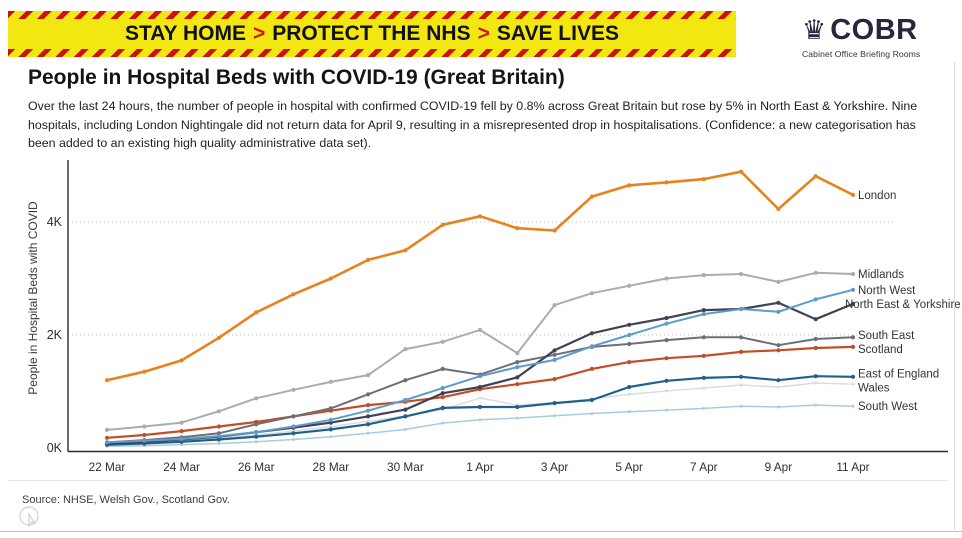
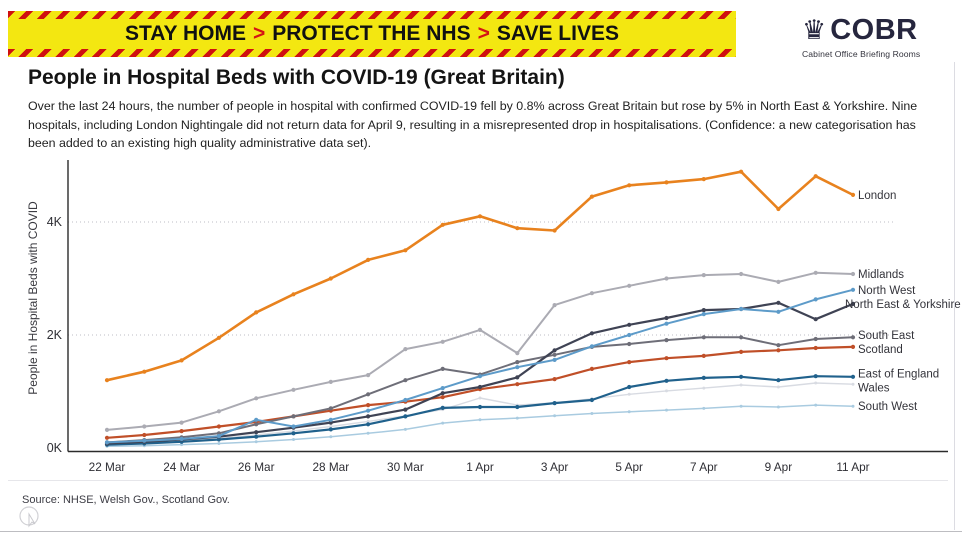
North West/26 Mar: 0.3K -> 0.5K
